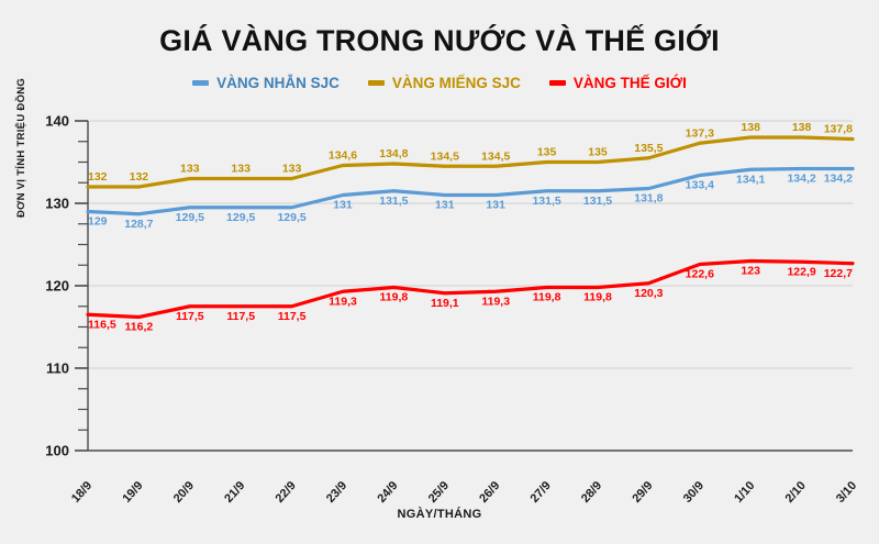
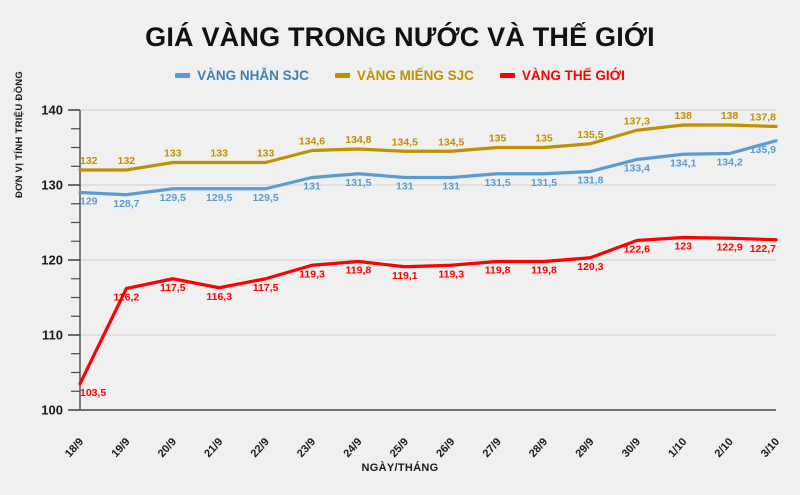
VÀNG THẾ GIỚI/18/9: 116,5 -> 103,5
VÀNG THẾ GIỚI/21/9: 117,5 -> 116,3
VÀNG NHẪN SJC/3/10: 134,2 -> 135,9
